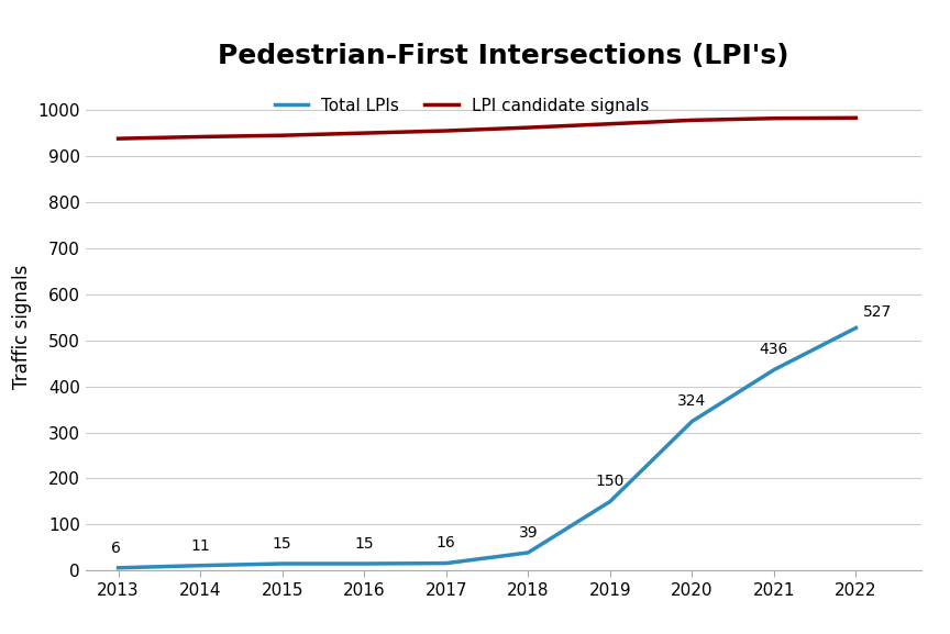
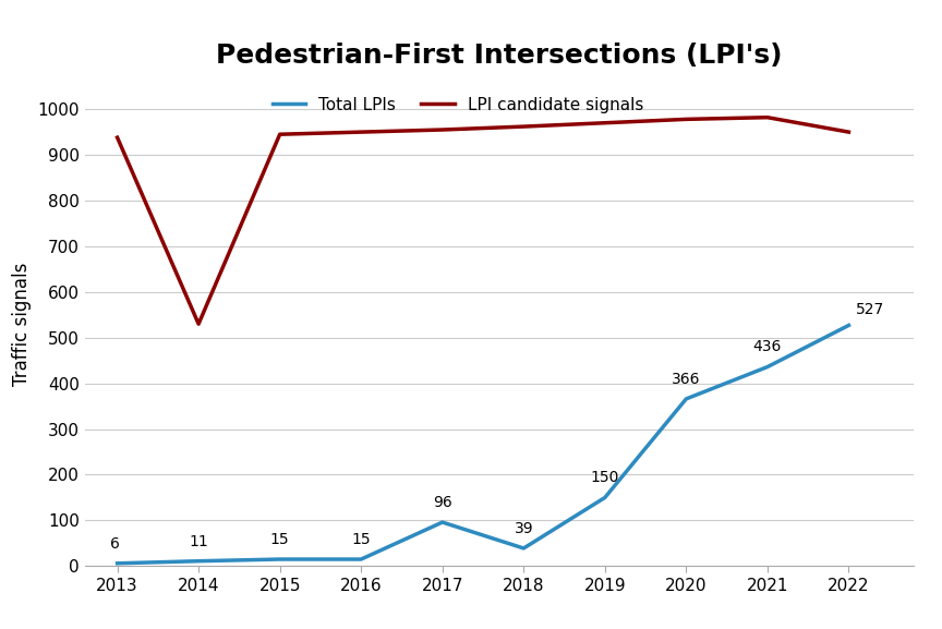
LPI candidate signals/2014: 942 -> 530
Total LPIs/2017: 16 -> 96
Total LPIs/2020: 324 -> 366
LPI candidate signals/2022: 983 -> 950
